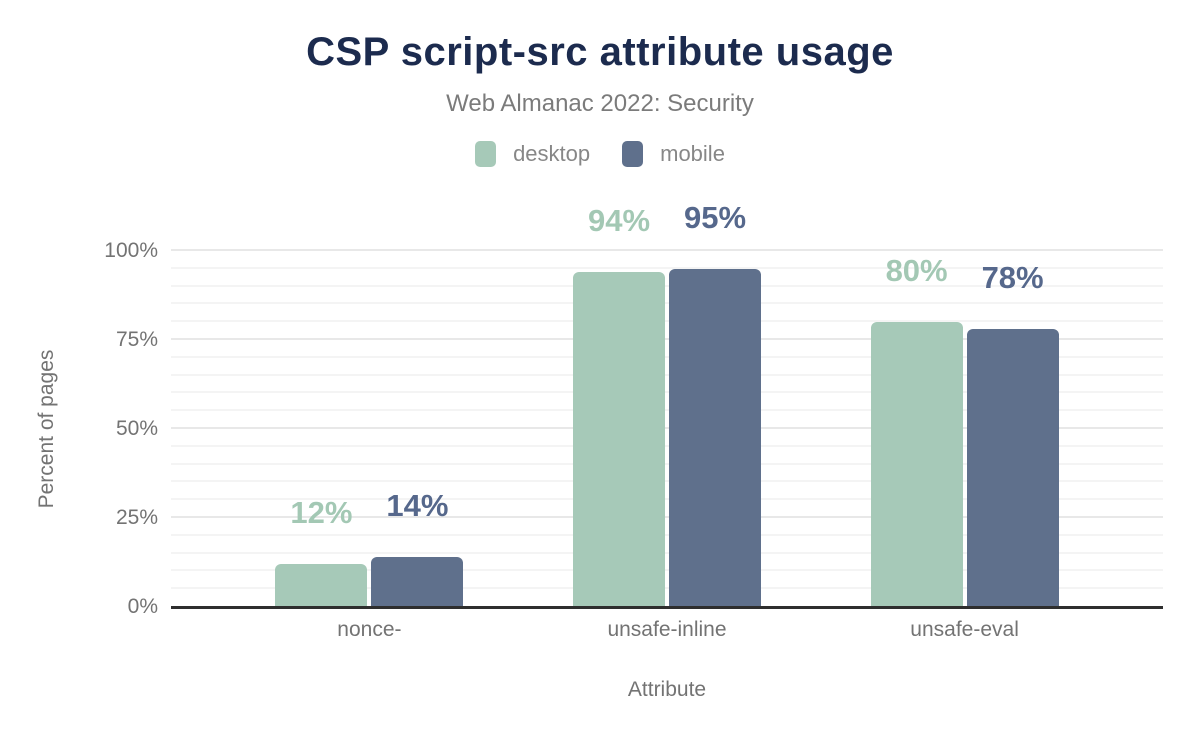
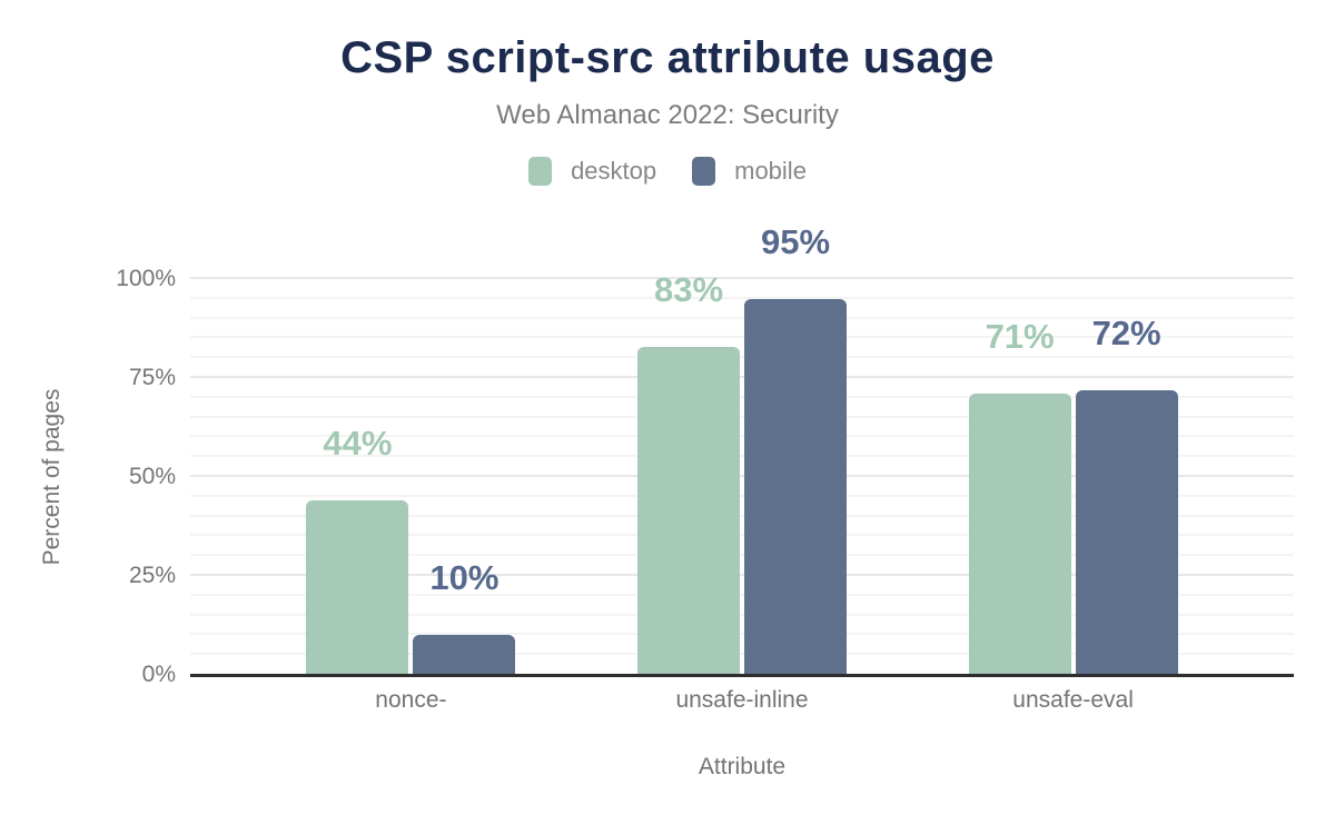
desktop/nonce-: 12% -> 44%
mobile/nonce-: 14% -> 10%
desktop/unsafe-inline: 94% -> 83%
desktop/unsafe-eval: 80% -> 71%
mobile/unsafe-eval: 78% -> 72%
